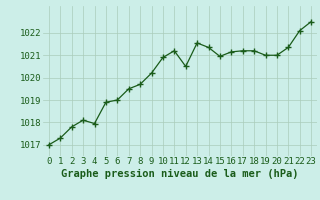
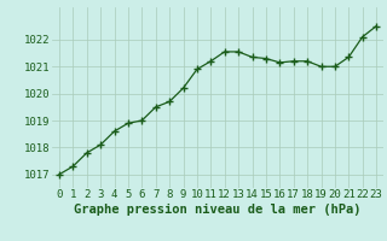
4: 1017.95 -> 1018.60
12: 1020.50 -> 1021.55
15: 1020.95 -> 1021.30
